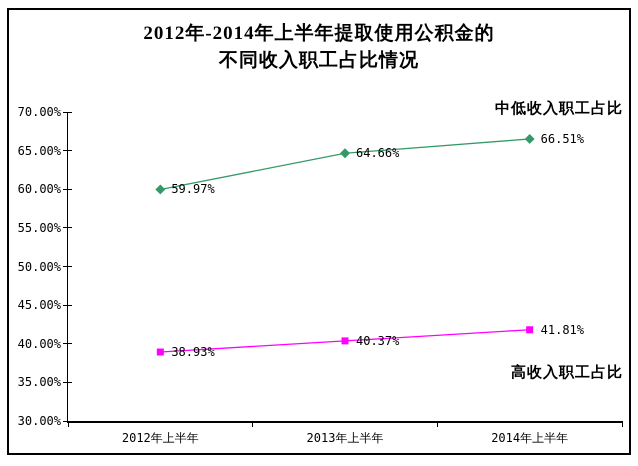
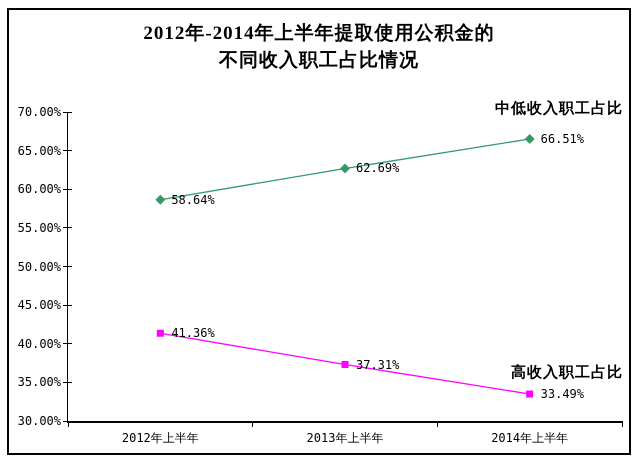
中低收入职工占比/2012年上半年: 59.97% -> 58.64%
高收入职工占比/2012年上半年: 38.93% -> 41.36%
中低收入职工占比/2013年上半年: 64.66% -> 62.69%
高收入职工占比/2013年上半年: 40.37% -> 37.31%
高收入职工占比/2014年上半年: 41.81% -> 33.49%
